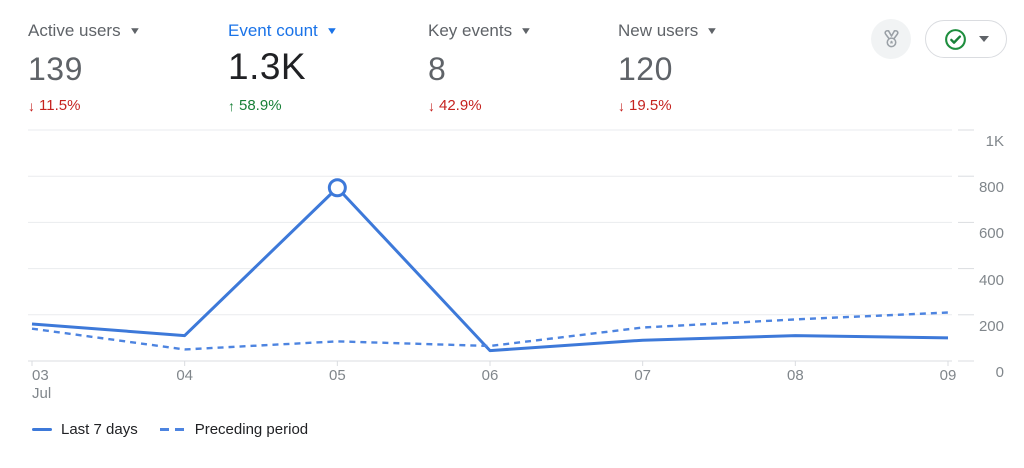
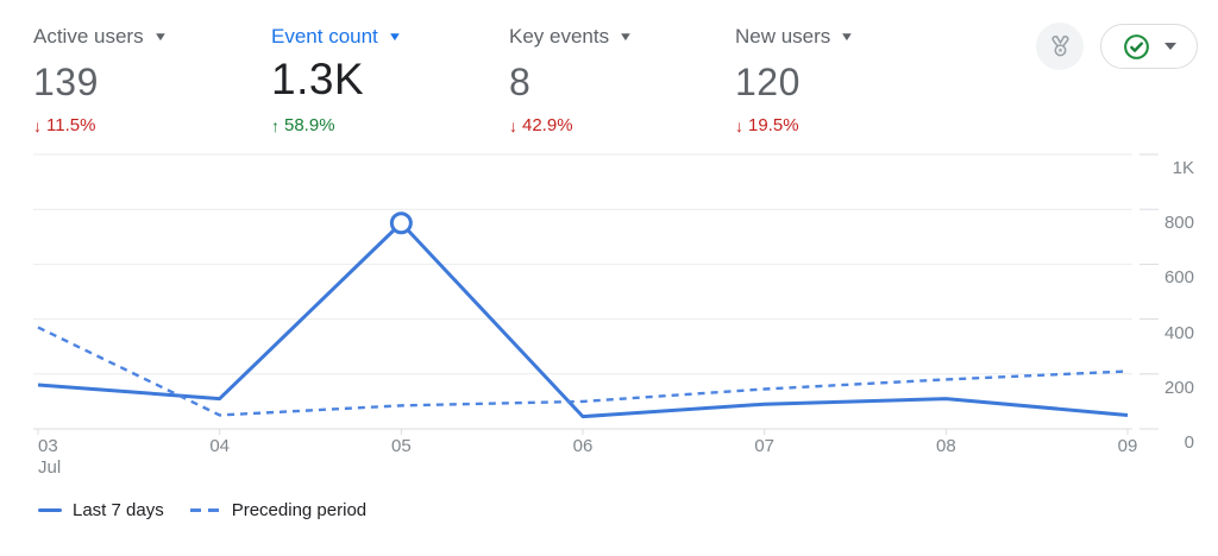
Preceding period/03: 140 -> 370
Preceding period/06: 60 -> 100
Last 7 days/09: 100 -> 50
